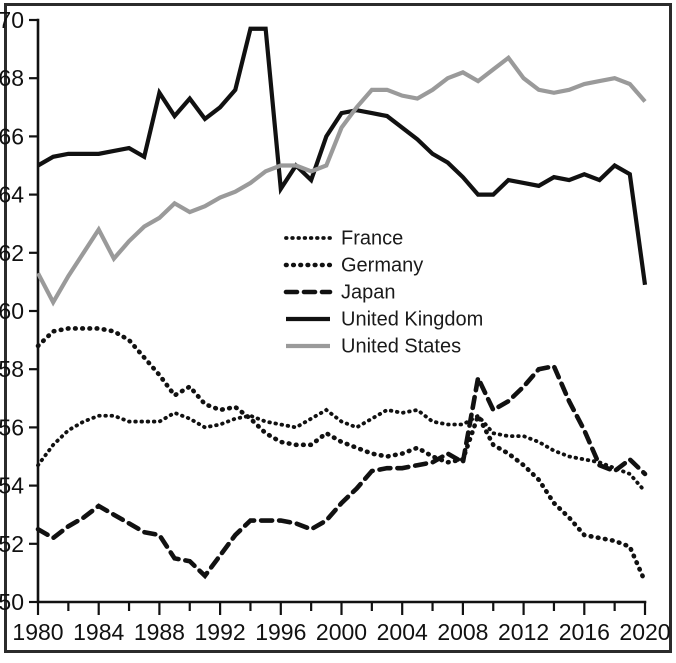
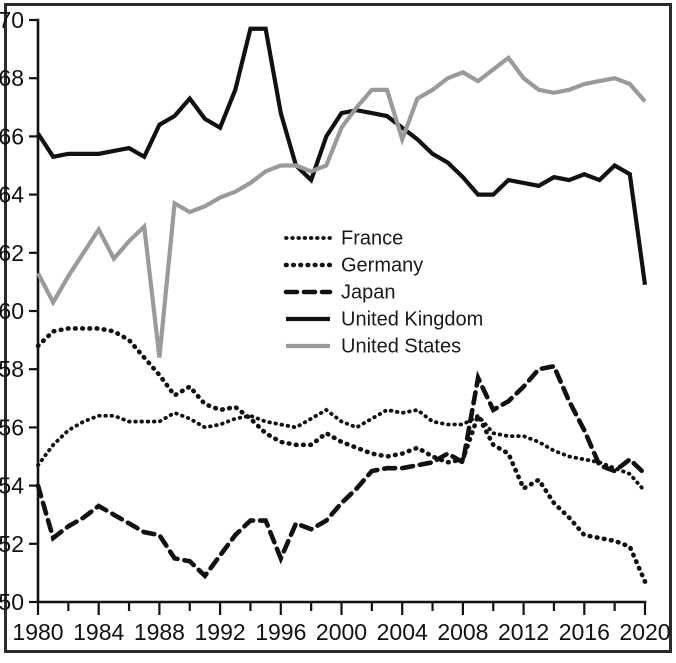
Japan/1980: 52.5 -> 54.0
United Kingdom/1980: 65.0 -> 66.1
United Kingdom/1988: 67.5 -> 66.4
United States/1988: 63.2 -> 58.4
United Kingdom/1992: 67.0 -> 66.3
Japan/1996: 52.8 -> 51.5
United Kingdom/1996: 64.2 -> 66.8
United States/2004: 67.4 -> 65.9
Germany/2012: 54.7 -> 53.9
